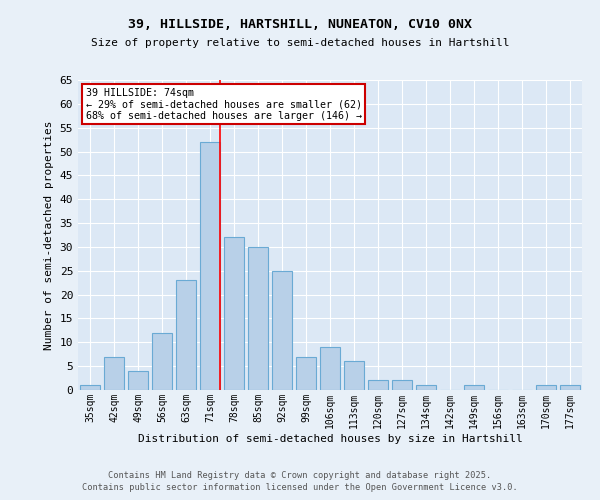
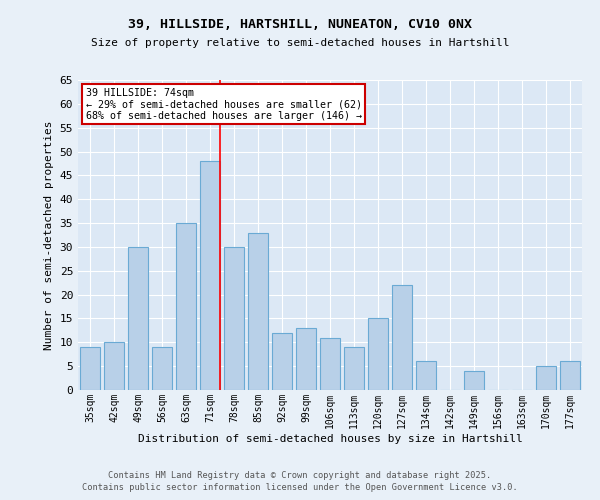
35sqm: 1 -> 9
42sqm: 7 -> 10
49sqm: 4 -> 30
56sqm: 12 -> 9
63sqm: 23 -> 35
71sqm: 52 -> 48
78sqm: 32 -> 30
85sqm: 30 -> 33
92sqm: 25 -> 12
99sqm: 7 -> 13
106sqm: 9 -> 11
113sqm: 6 -> 9
120sqm: 2 -> 15
127sqm: 2 -> 22
134sqm: 1 -> 6
149sqm: 1 -> 4
170sqm: 1 -> 5
177sqm: 1 -> 6
